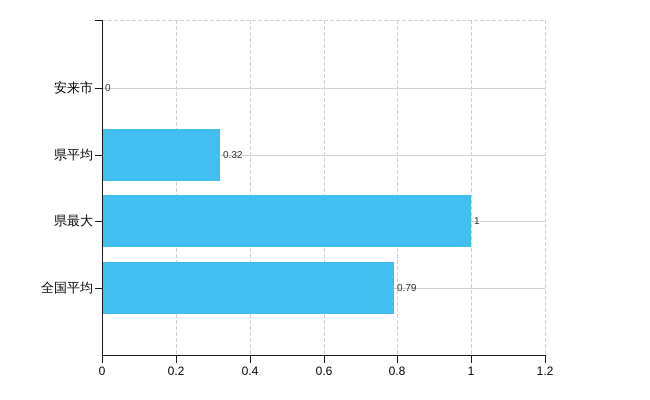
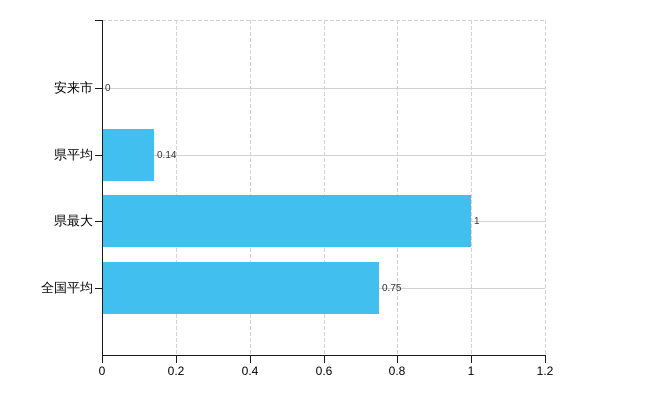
県平均: 0.32 -> 0.14
全国平均: 0.79 -> 0.75
